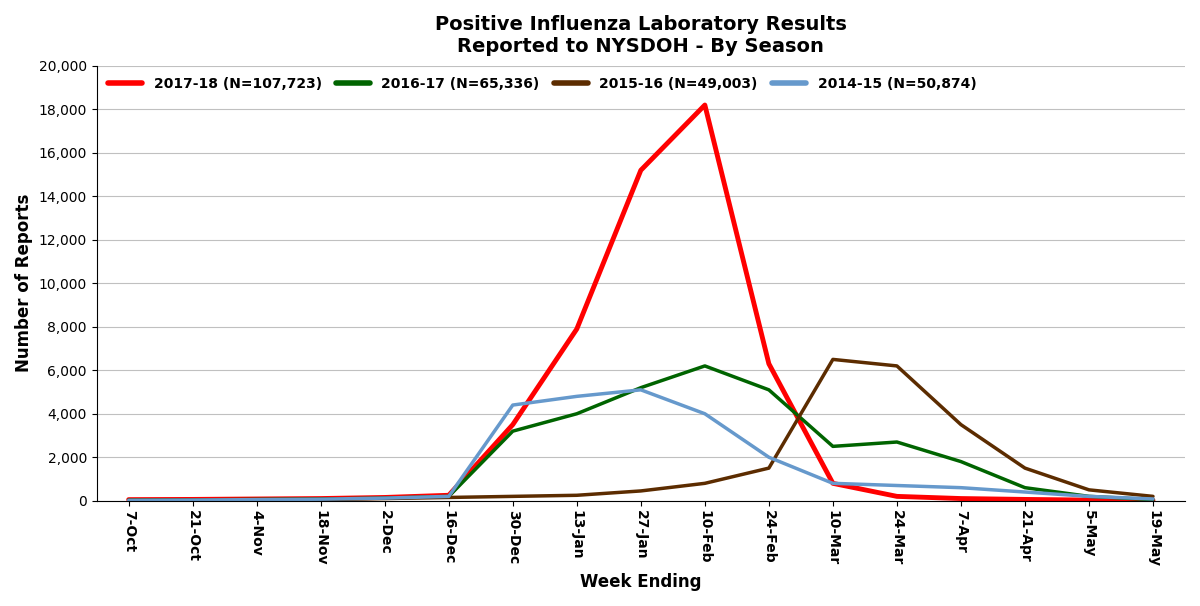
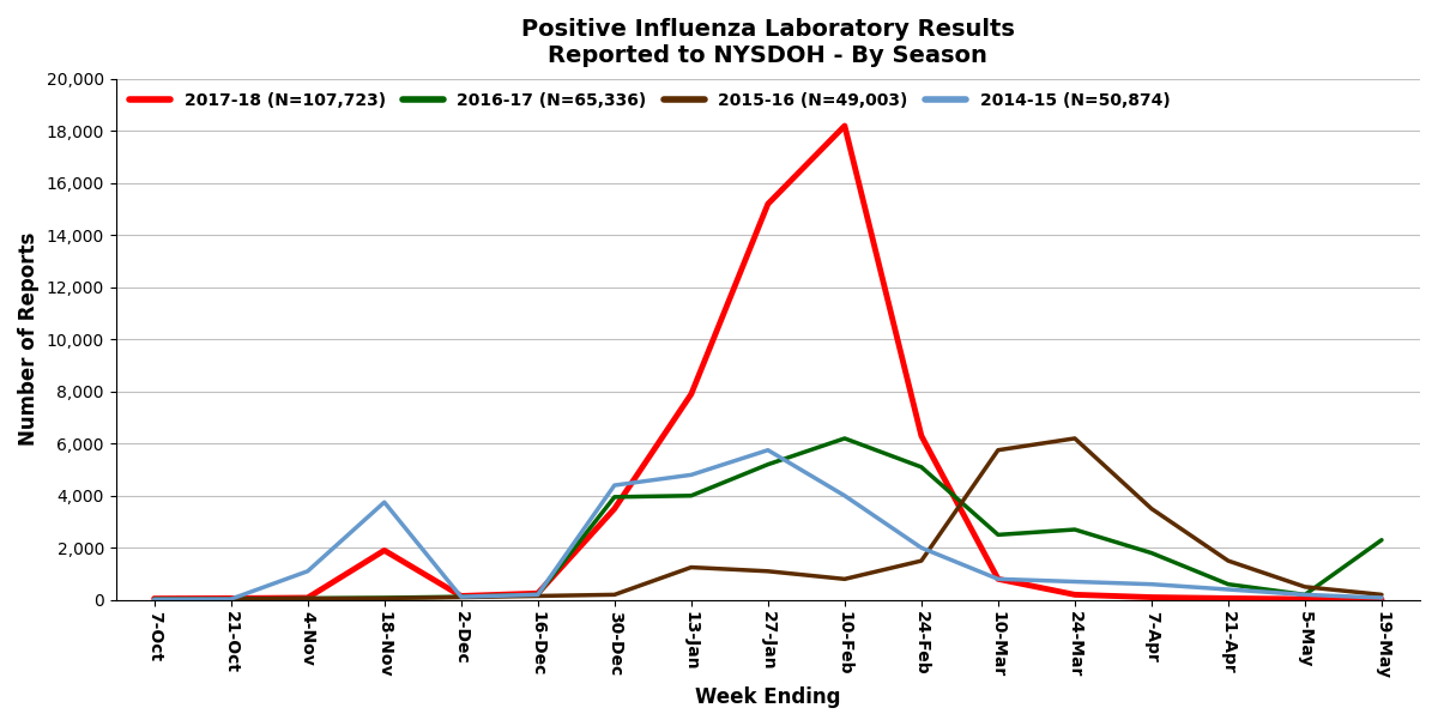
2014-15 (N=50,874)/4-Nov: 50 -> 1,100
2017-18 (N=107,723)/18-Nov: 100 -> 1,900
2014-15 (N=50,874)/18-Nov: 70 -> 3,750
2016-17 (N=65,336)/30-Dec: 3,200 -> 3,950
2015-16 (N=49,003)/13-Jan: 250 -> 1,250
2015-16 (N=49,003)/27-Jan: 450 -> 1,100
2014-15 (N=50,874)/27-Jan: 5,100 -> 5,750
2015-16 (N=49,003)/10-Mar: 6,500 -> 5,750
2016-17 (N=65,336)/19-May: 50 -> 2,300
